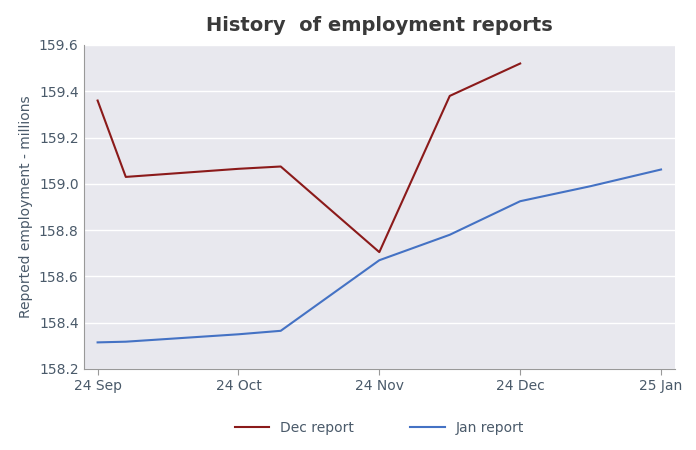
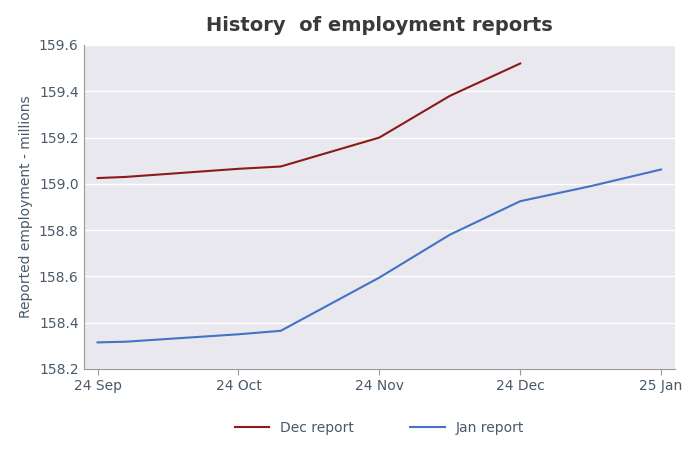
Dec report/24 Sep: 159.360 -> 159.025
Dec report/24 Nov: 158.705 -> 159.200
Jan report/24 Nov: 158.670 -> 158.595
